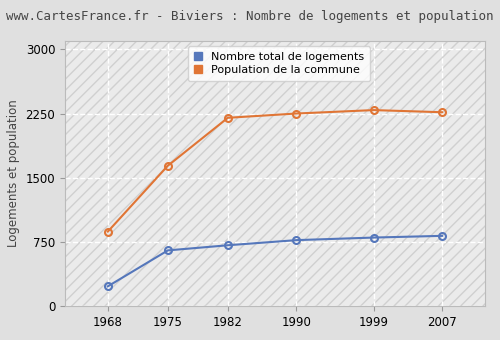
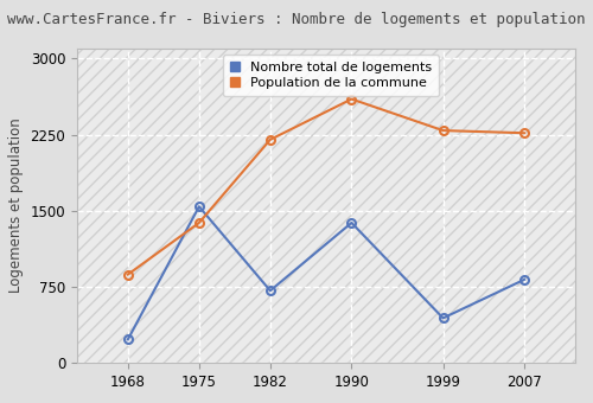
Nombre total de logements/1975: 650 -> 1540
Population de la commune/1975: 1640 -> 1380
Nombre total de logements/1990: 770 -> 1380
Population de la commune/1990: 2250 -> 2600
Nombre total de logements/1999: 800 -> 440
